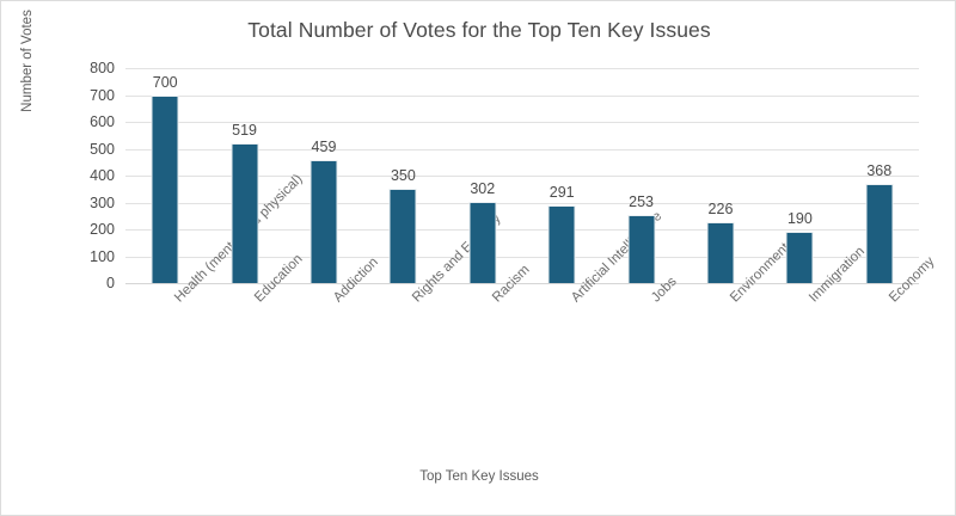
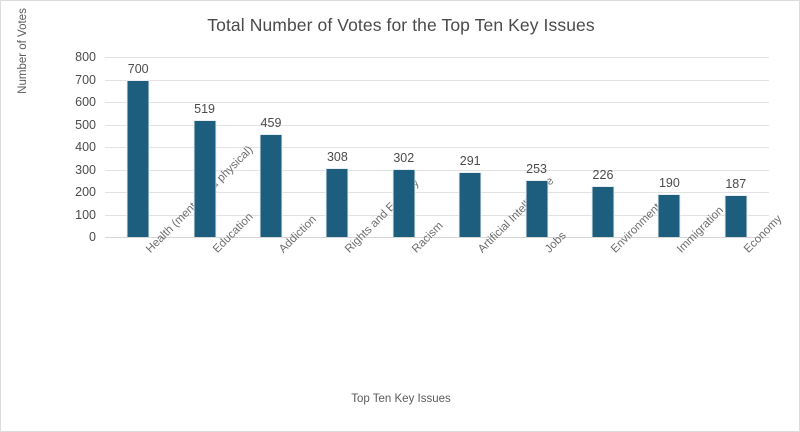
Rights and Equality: 350 -> 308
Economy: 368 -> 187
